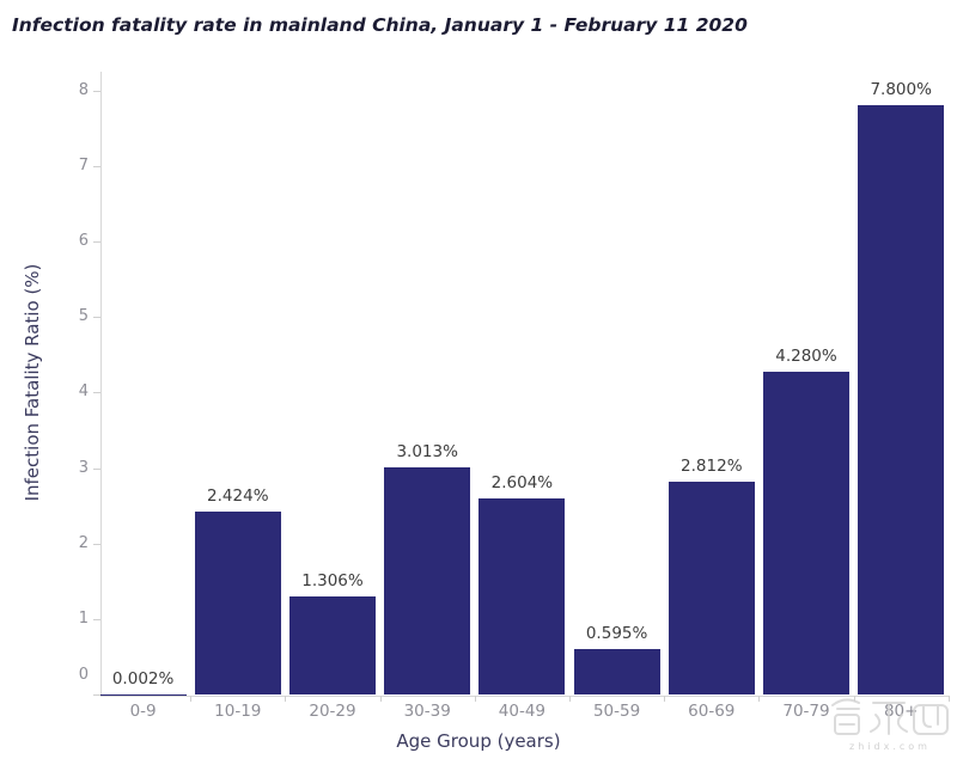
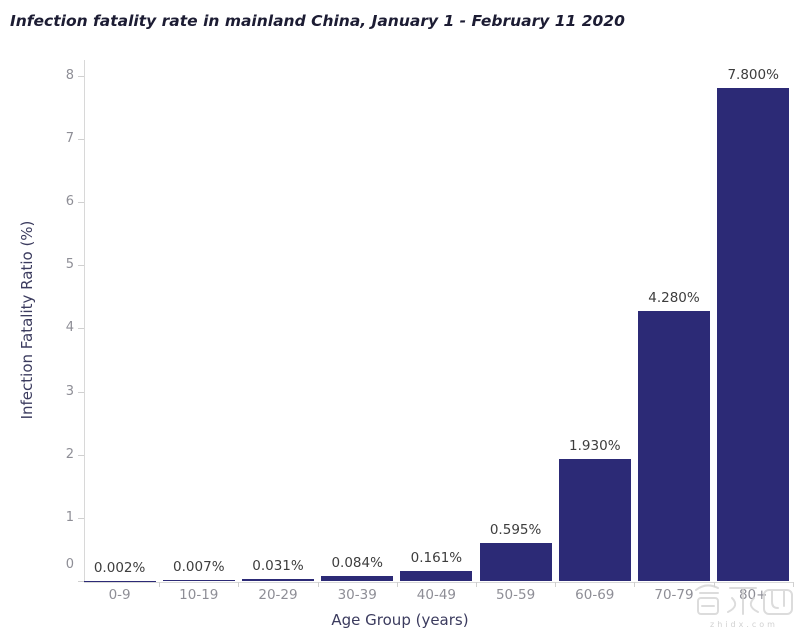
10-19: 2.424% -> 0.007%
20-29: 1.306% -> 0.031%
30-39: 3.013% -> 0.084%
40-49: 2.604% -> 0.161%
60-69: 2.812% -> 1.930%
